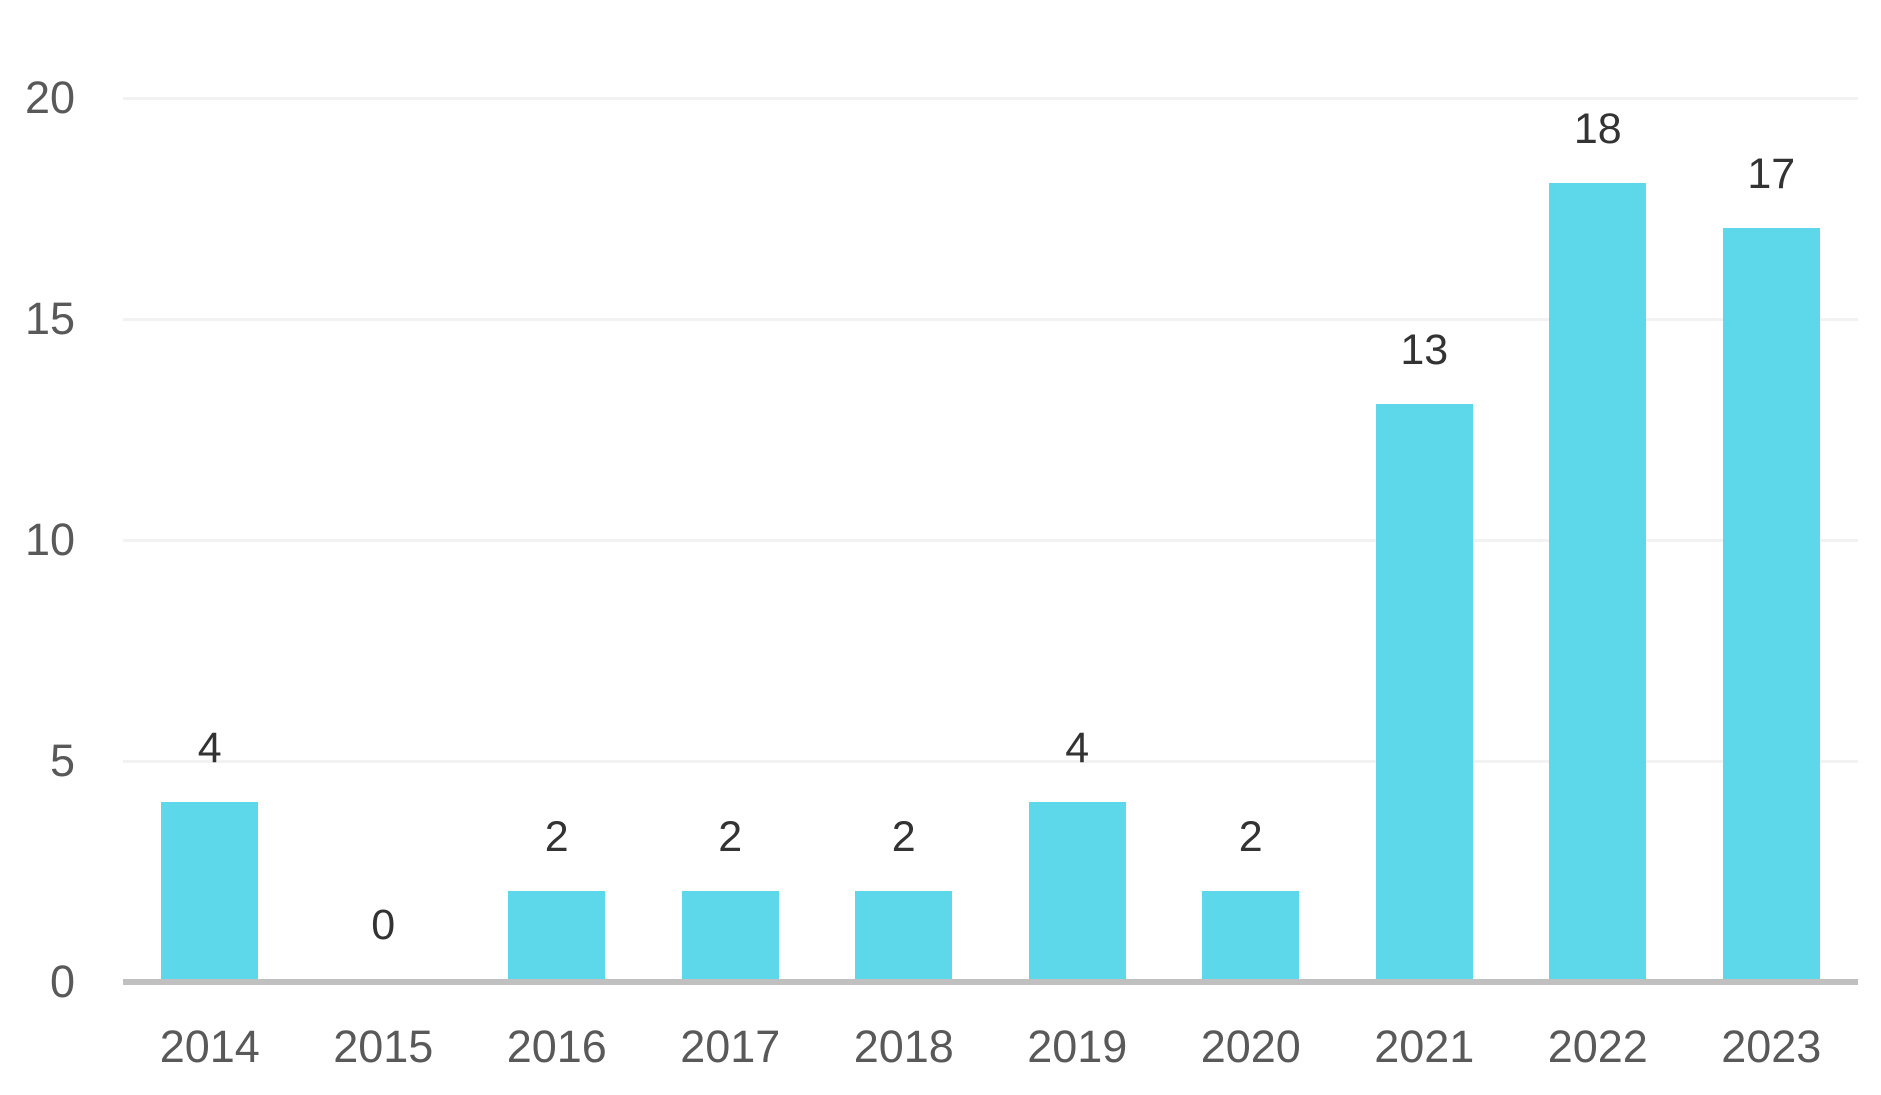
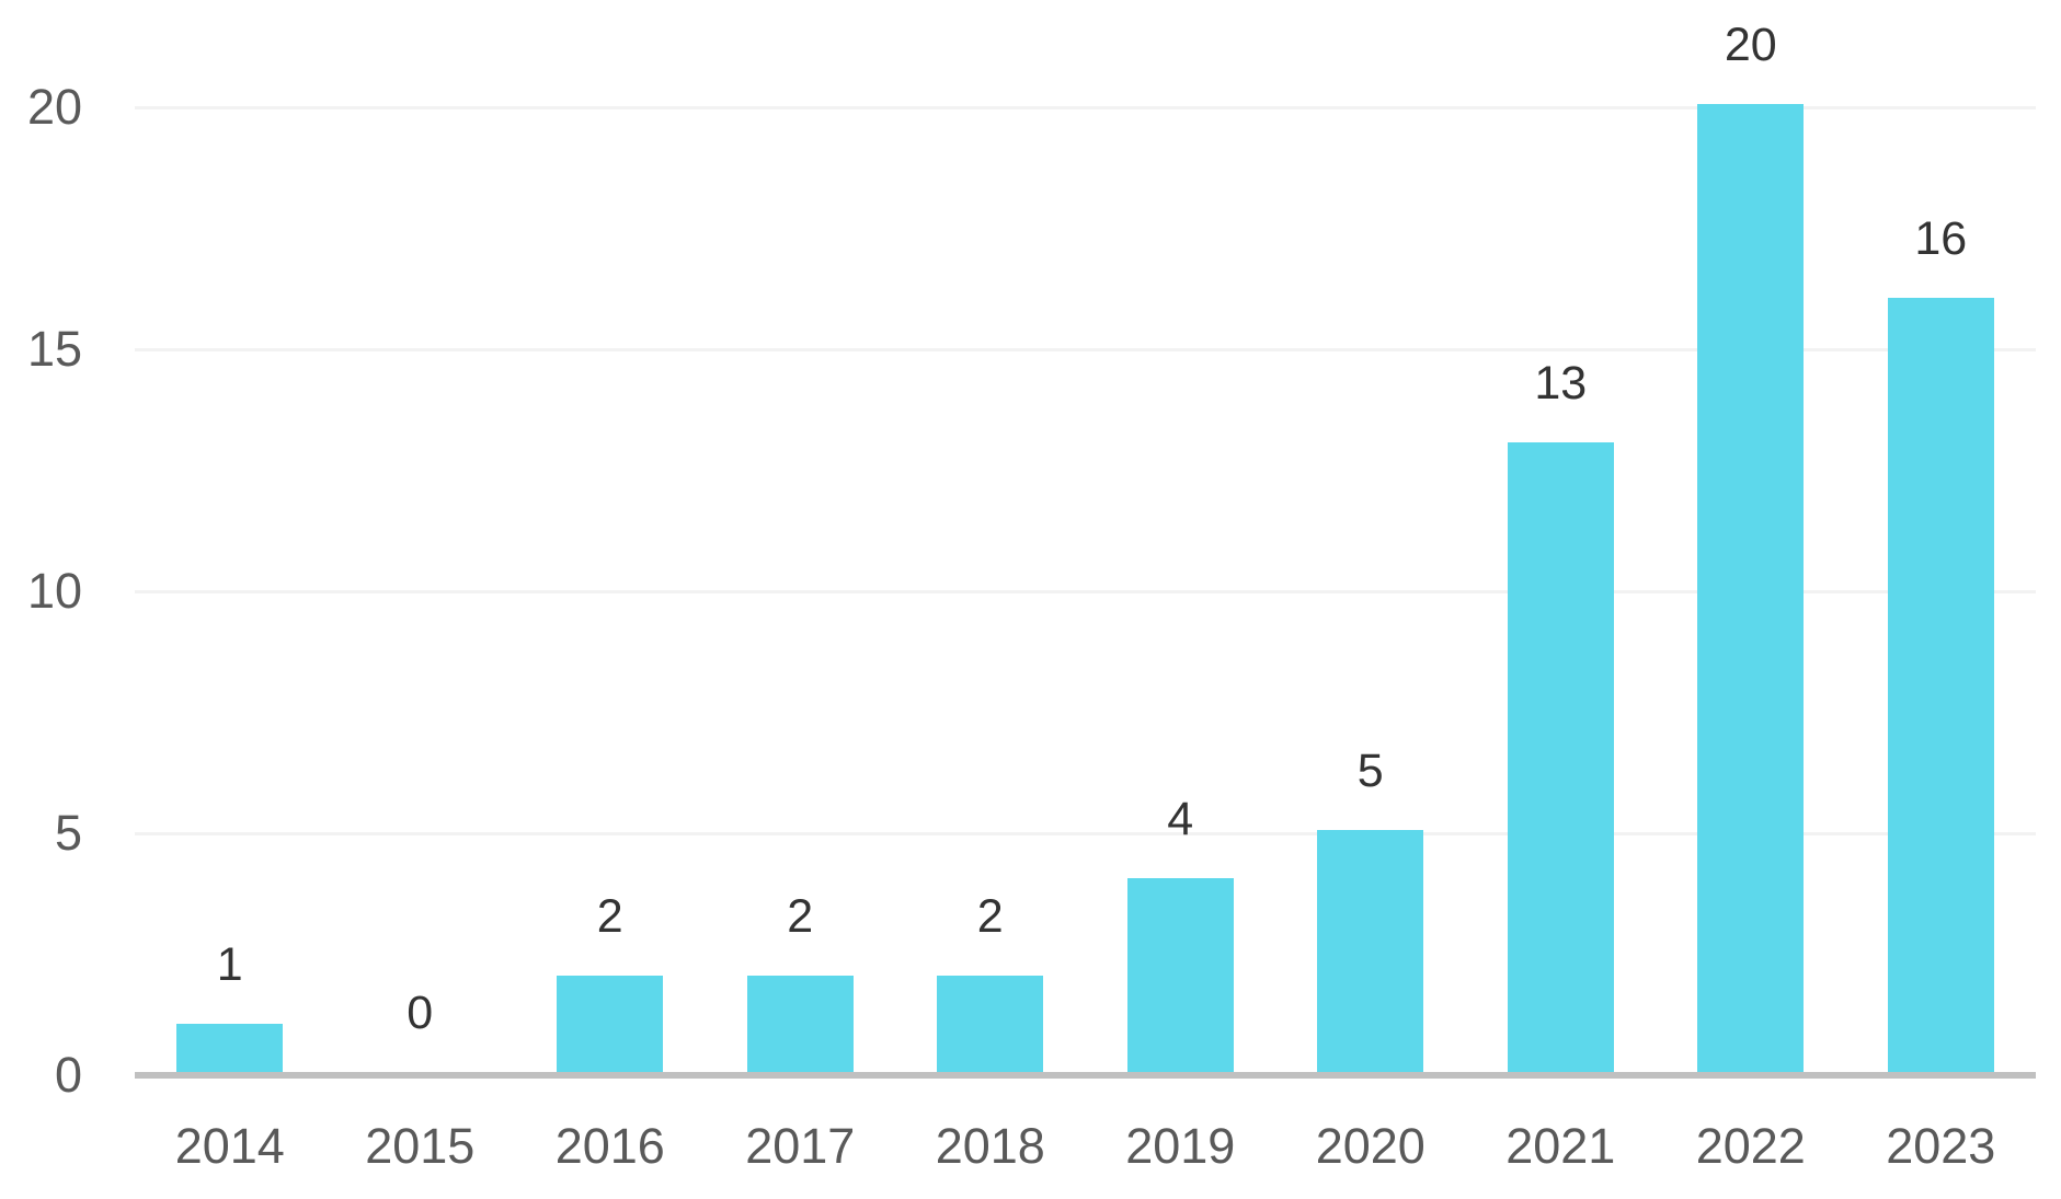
2014: 4 -> 1
2020: 2 -> 5
2022: 18 -> 20
2023: 17 -> 16
